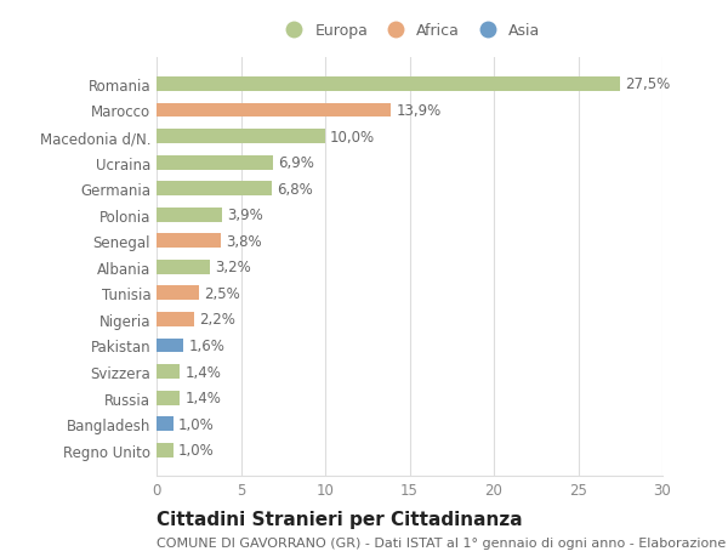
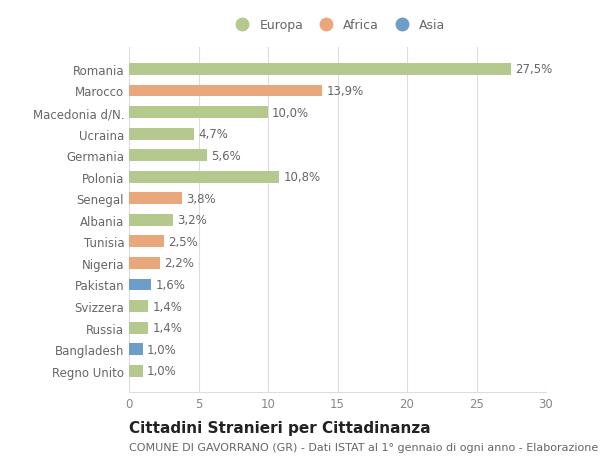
Ucraina: 6,9% -> 4,7%
Germania: 6,8% -> 5,6%
Polonia: 3,9% -> 10,8%
